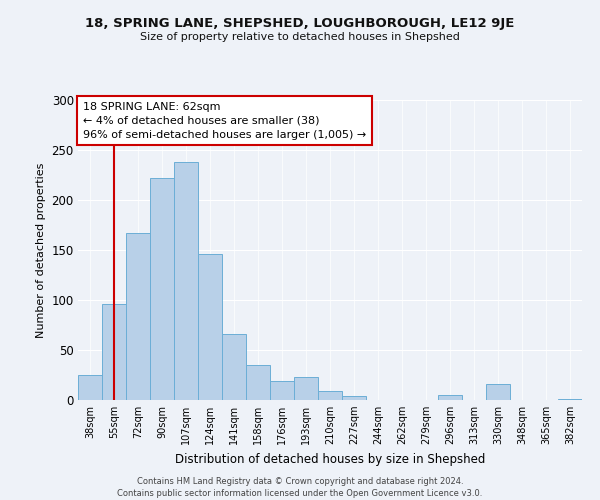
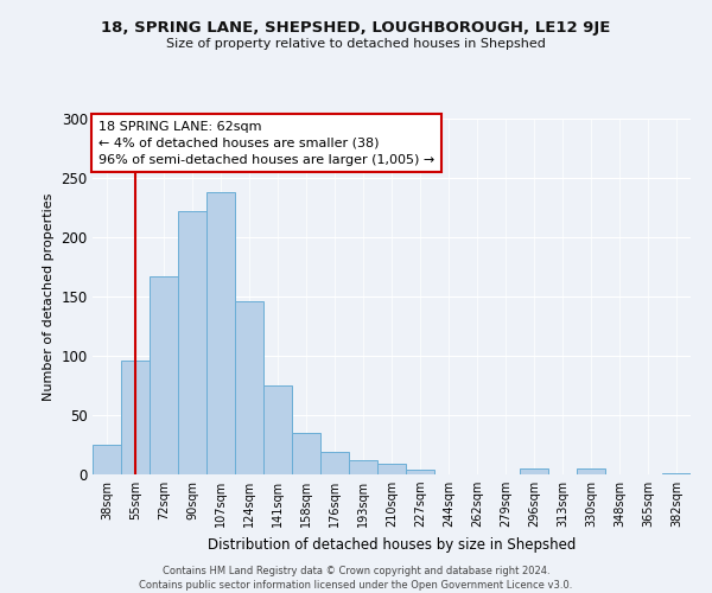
141sqm: 66 -> 75
193sqm: 23 -> 12
330sqm: 16 -> 5
